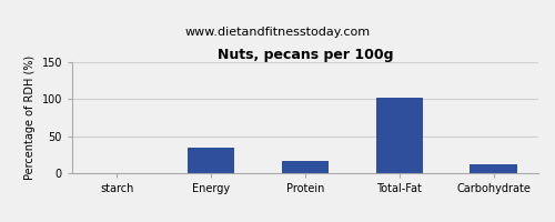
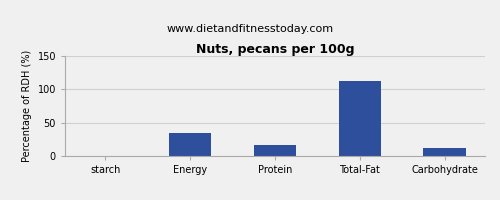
Total-Fat: 102 -> 113
